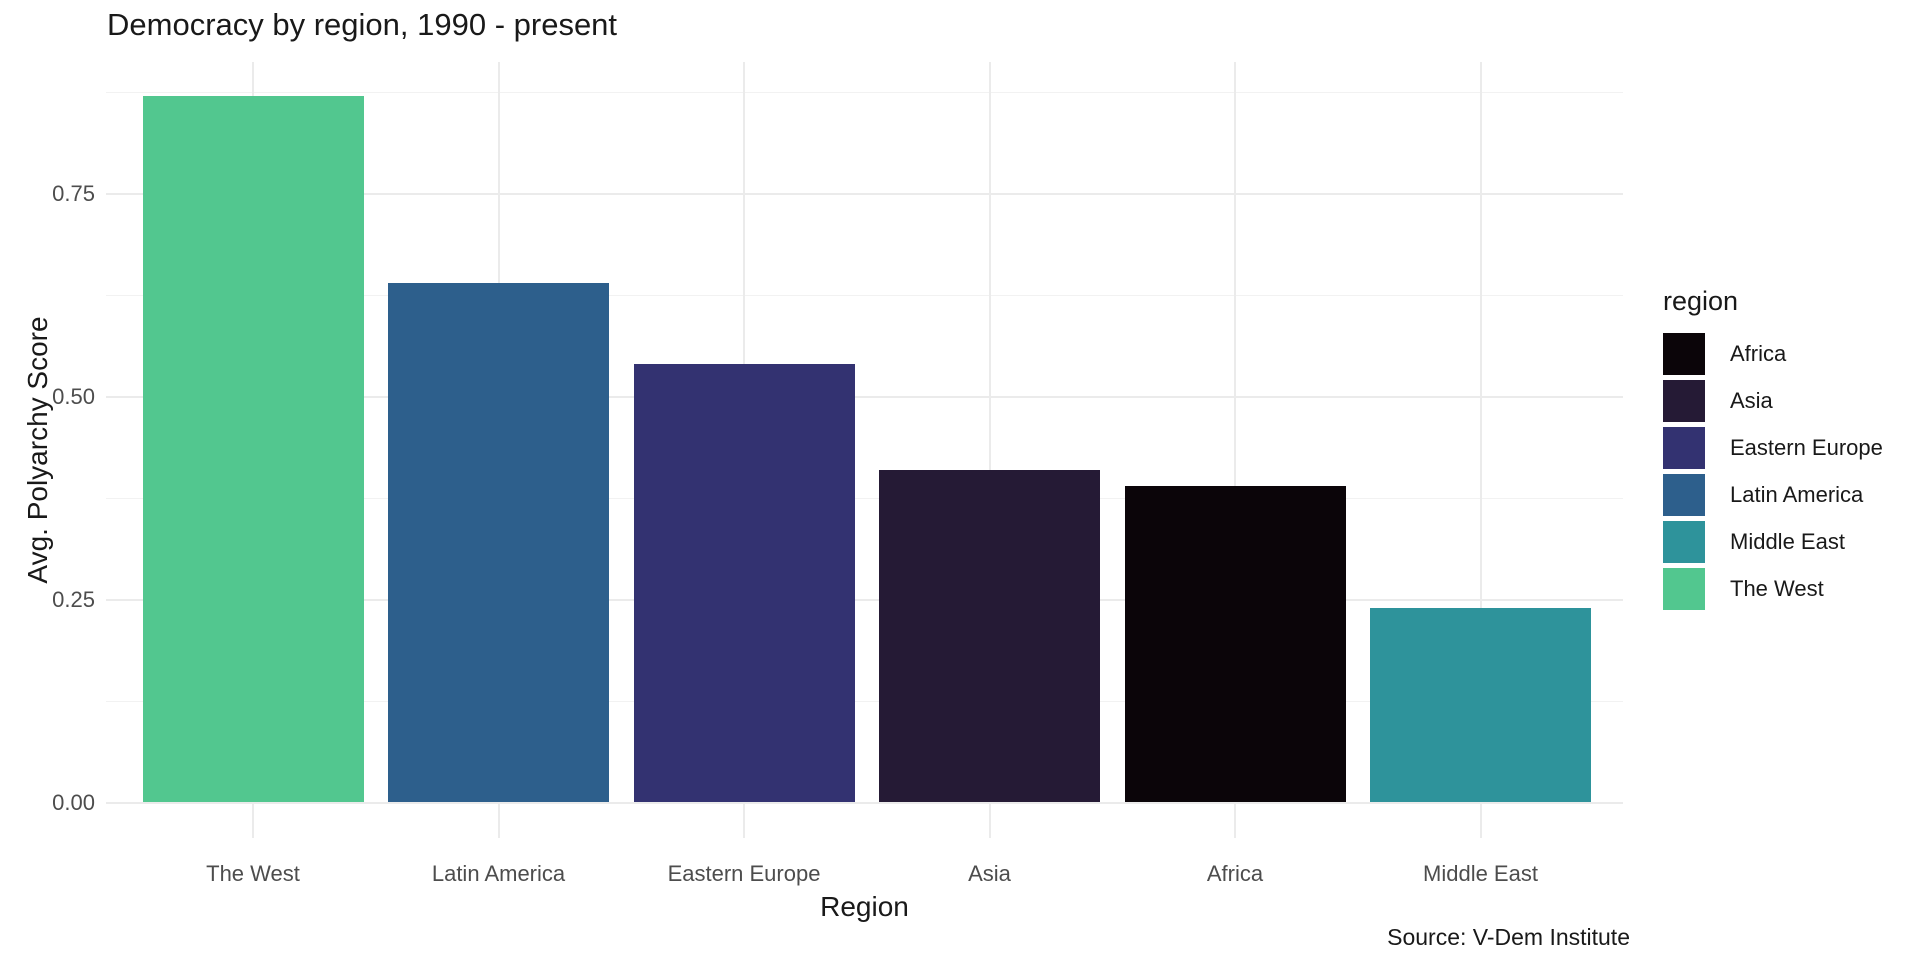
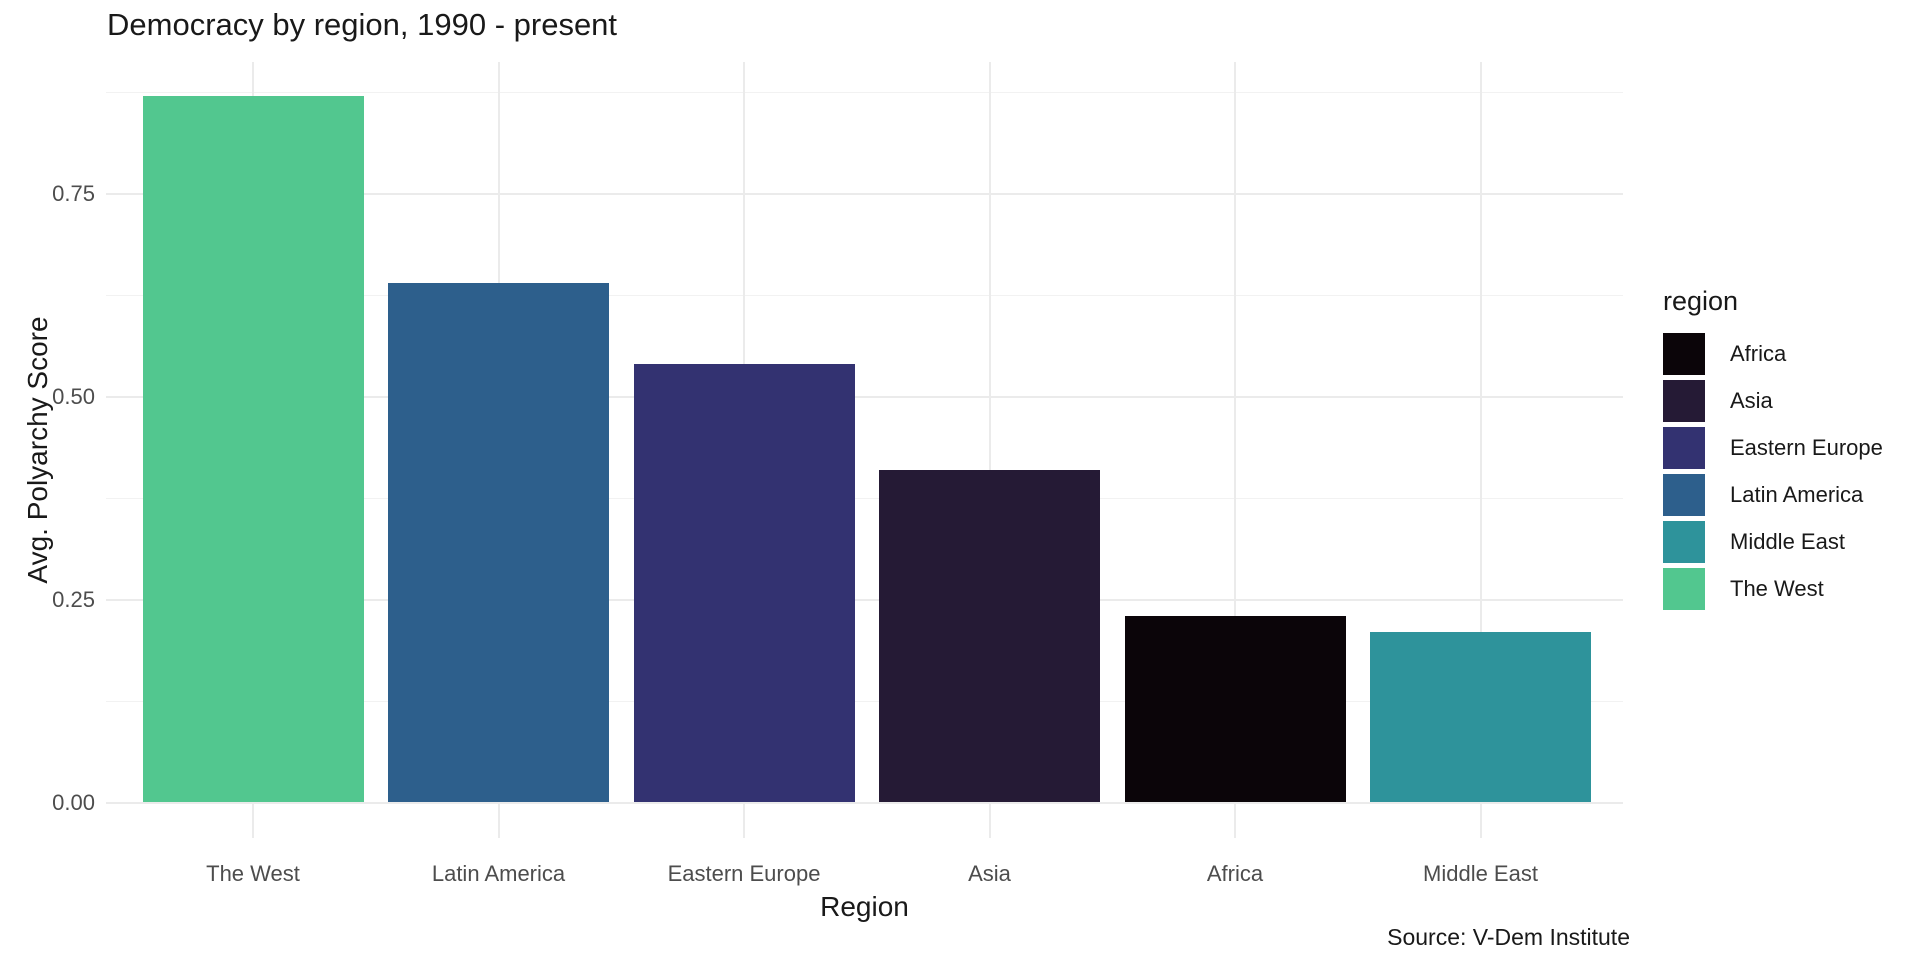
Africa: 0.39 -> 0.23
Middle East: 0.24 -> 0.21
